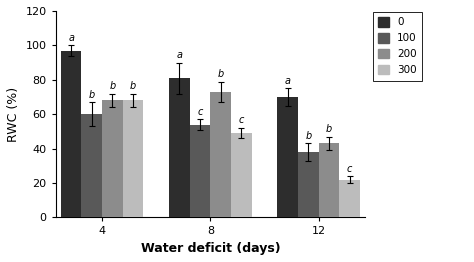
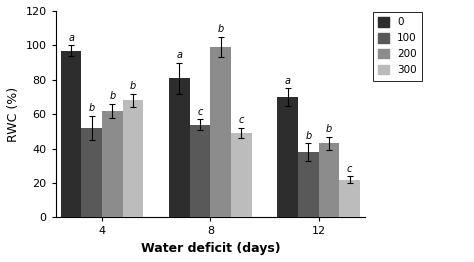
100/4: 60 -> 52
200/4: 68 -> 62
200/8: 73 -> 99
